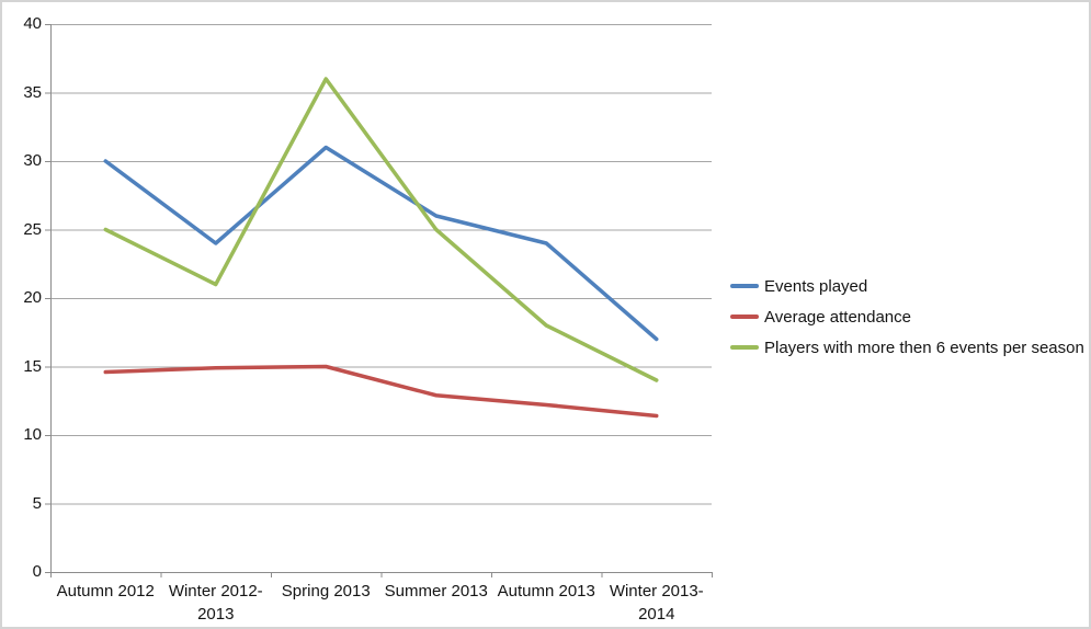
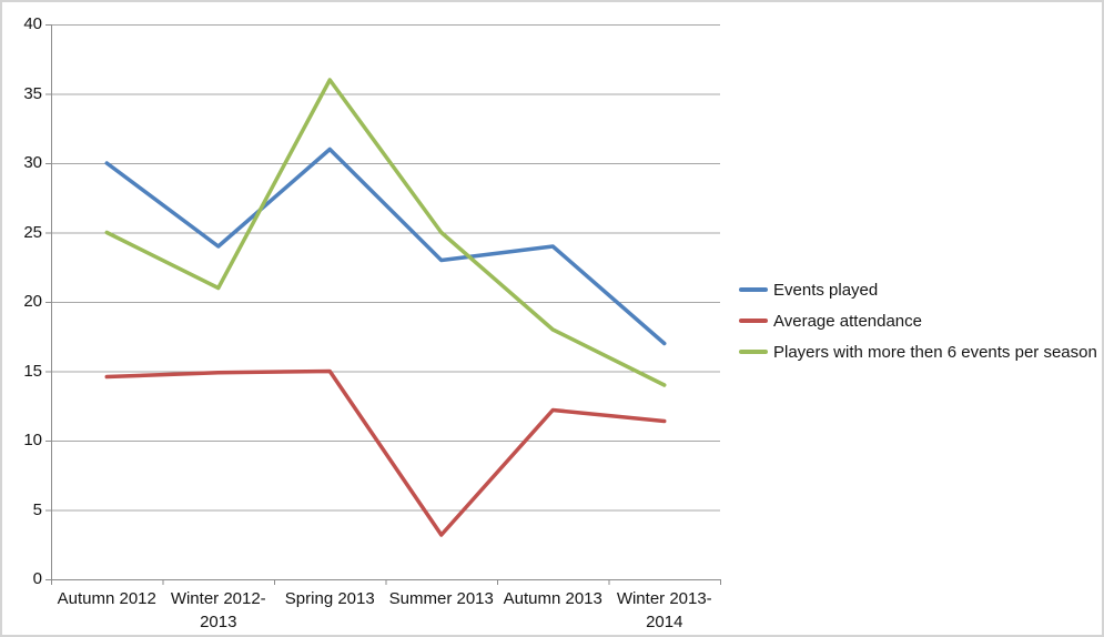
Events played/Summer 2013: 26 -> 23
Average attendance/Summer 2013: 12.9 -> 3.2
